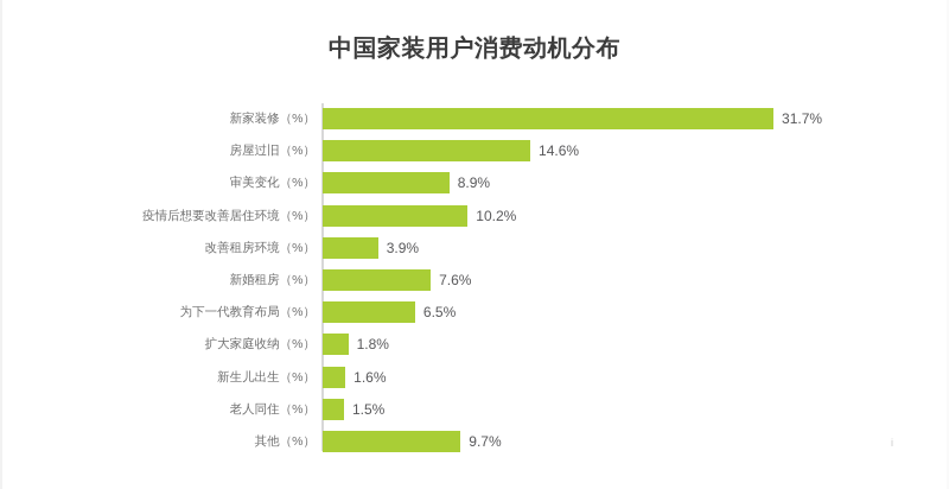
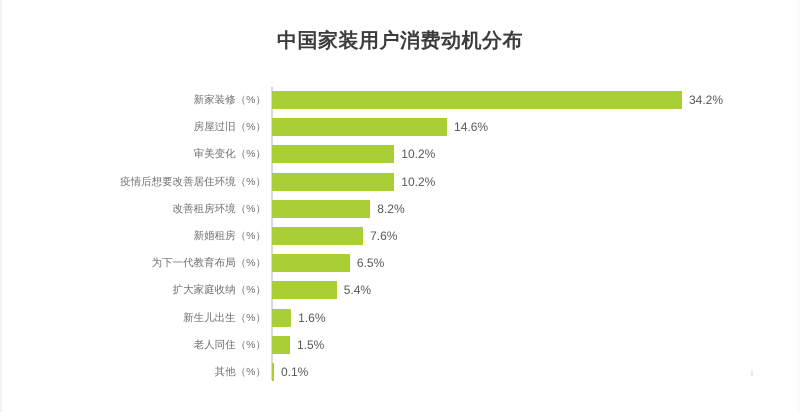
新家装修（%）: 31.7% -> 34.2%
审美变化（%）: 8.9% -> 10.2%
改善租房环境（%）: 3.9% -> 8.2%
扩大家庭收纳（%）: 1.8% -> 5.4%
其他（%）: 9.7% -> 0.1%
